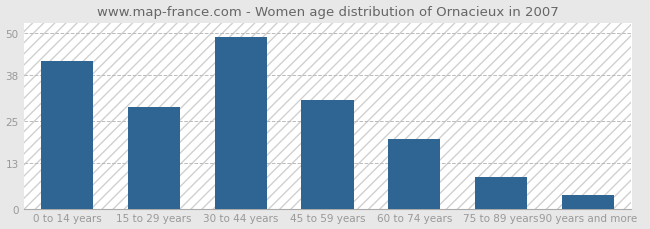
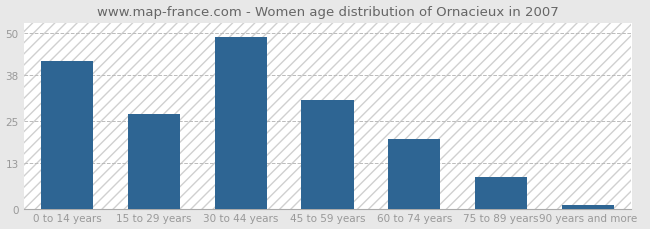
15 to 29 years: 29 -> 27
90 years and more: 4 -> 1
